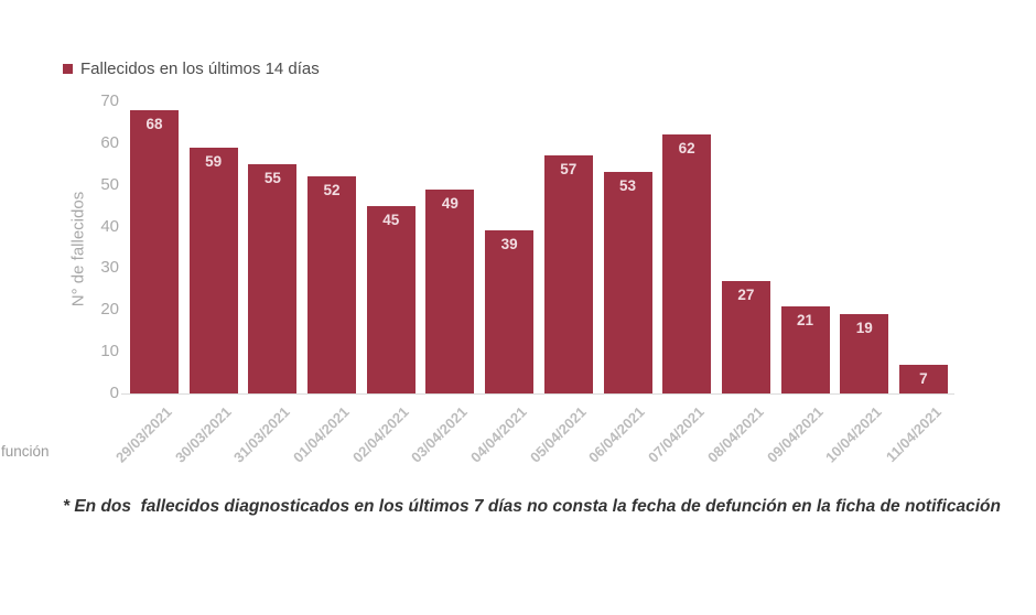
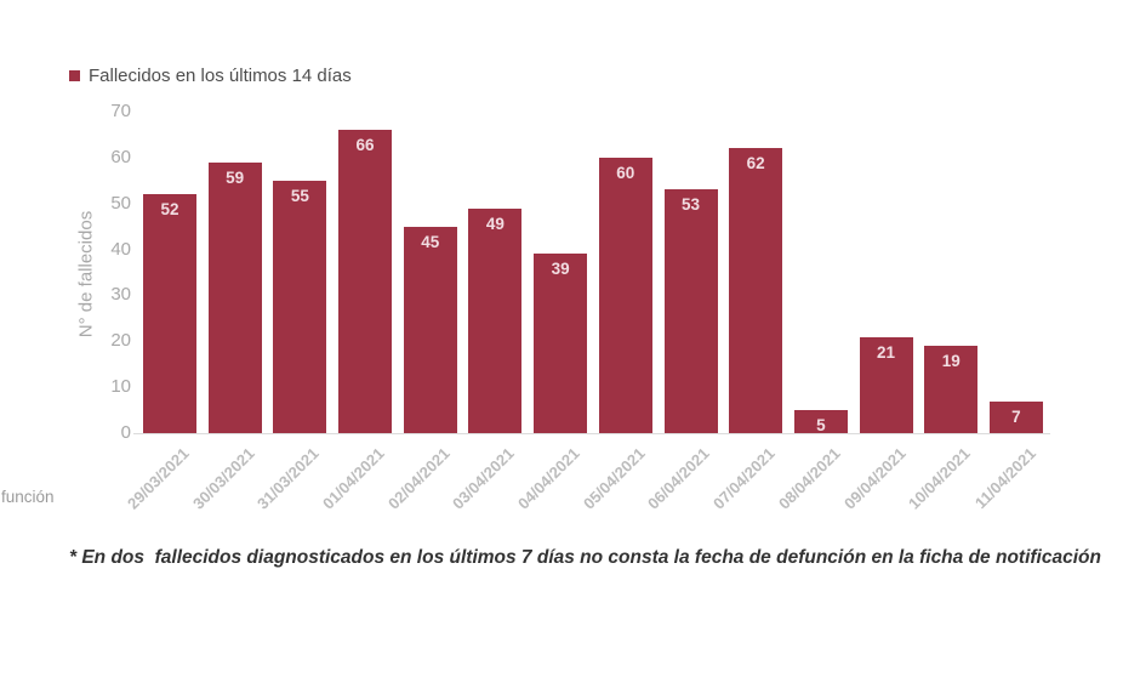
29/03/2021: 68 -> 52
01/04/2021: 52 -> 66
05/04/2021: 57 -> 60
08/04/2021: 27 -> 5
